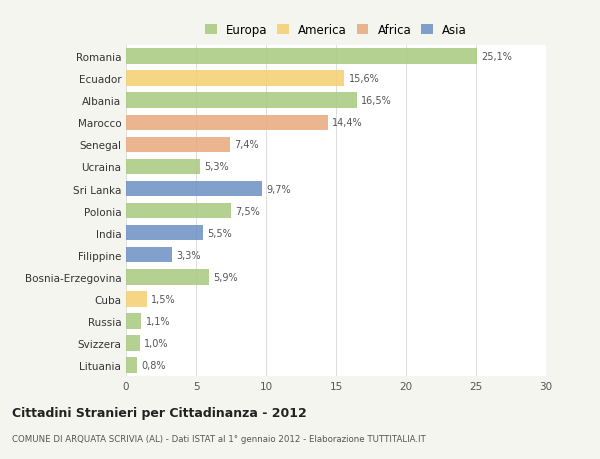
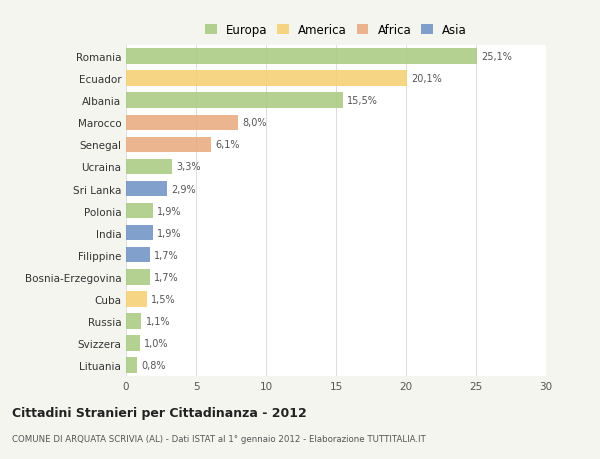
Ecuador: 15,6% -> 20,1%
Albania: 16,5% -> 15,5%
Marocco: 14,4% -> 8,0%
Senegal: 7,4% -> 6,1%
Ucraina: 5,3% -> 3,3%
Sri Lanka: 9,7% -> 2,9%
Polonia: 7,5% -> 1,9%
India: 5,5% -> 1,9%
Filippine: 3,3% -> 1,7%
Bosnia-Erzegovina: 5,9% -> 1,7%
